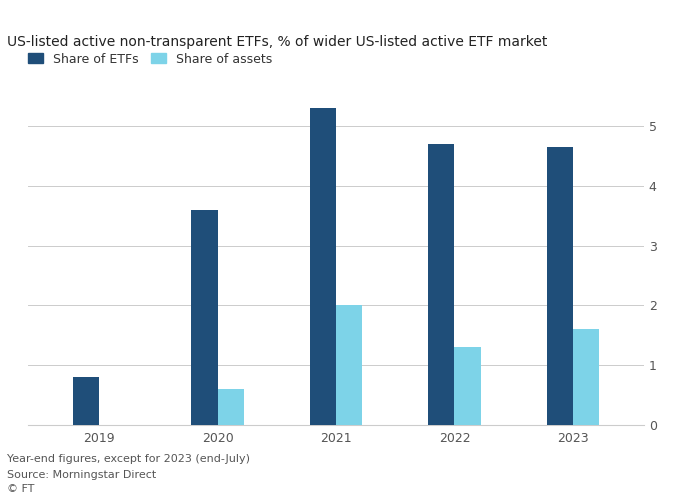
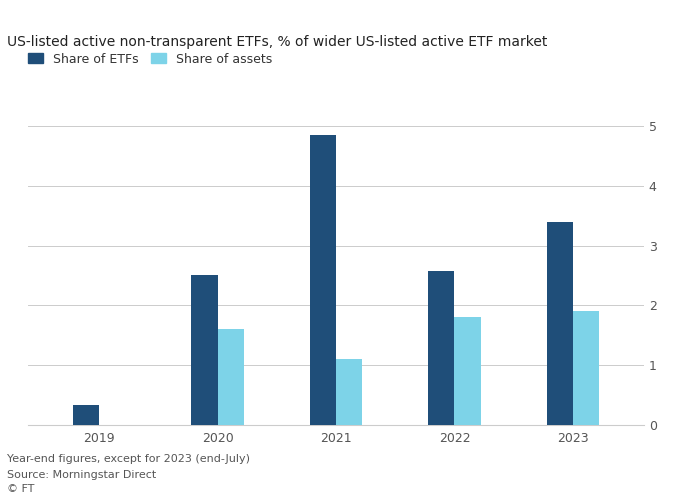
Share of ETFs/2019: 0.80 -> 0.34
Share of ETFs/2020: 3.60 -> 2.50
Share of assets/2020: 0.6 -> 1.6
Share of ETFs/2021: 5.30 -> 4.84
Share of assets/2021: 2.0 -> 1.1
Share of ETFs/2022: 4.70 -> 2.58
Share of assets/2022: 1.3 -> 1.8
Share of ETFs/2023: 4.65 -> 3.40
Share of assets/2023: 1.6 -> 1.9
